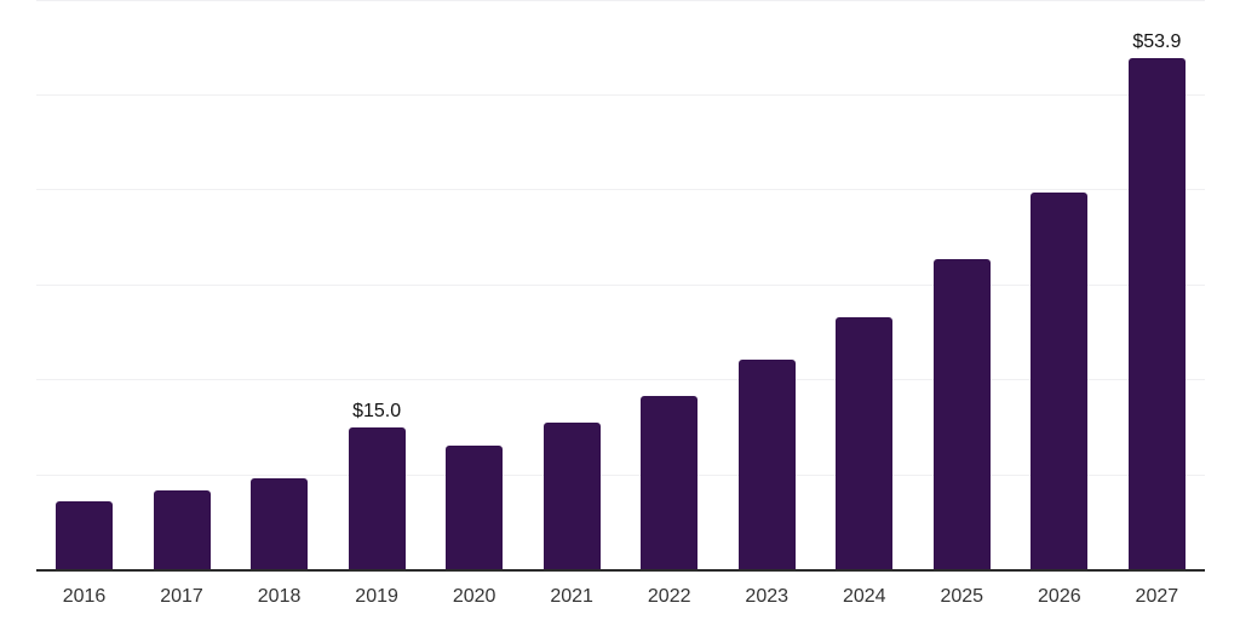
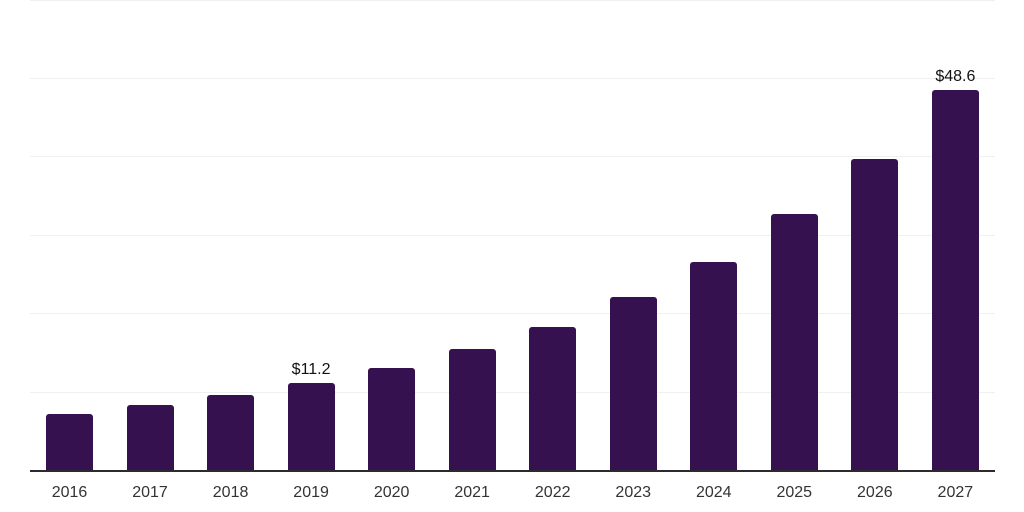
2019: $15.0 -> $11.2
2027: $53.9 -> $48.6
